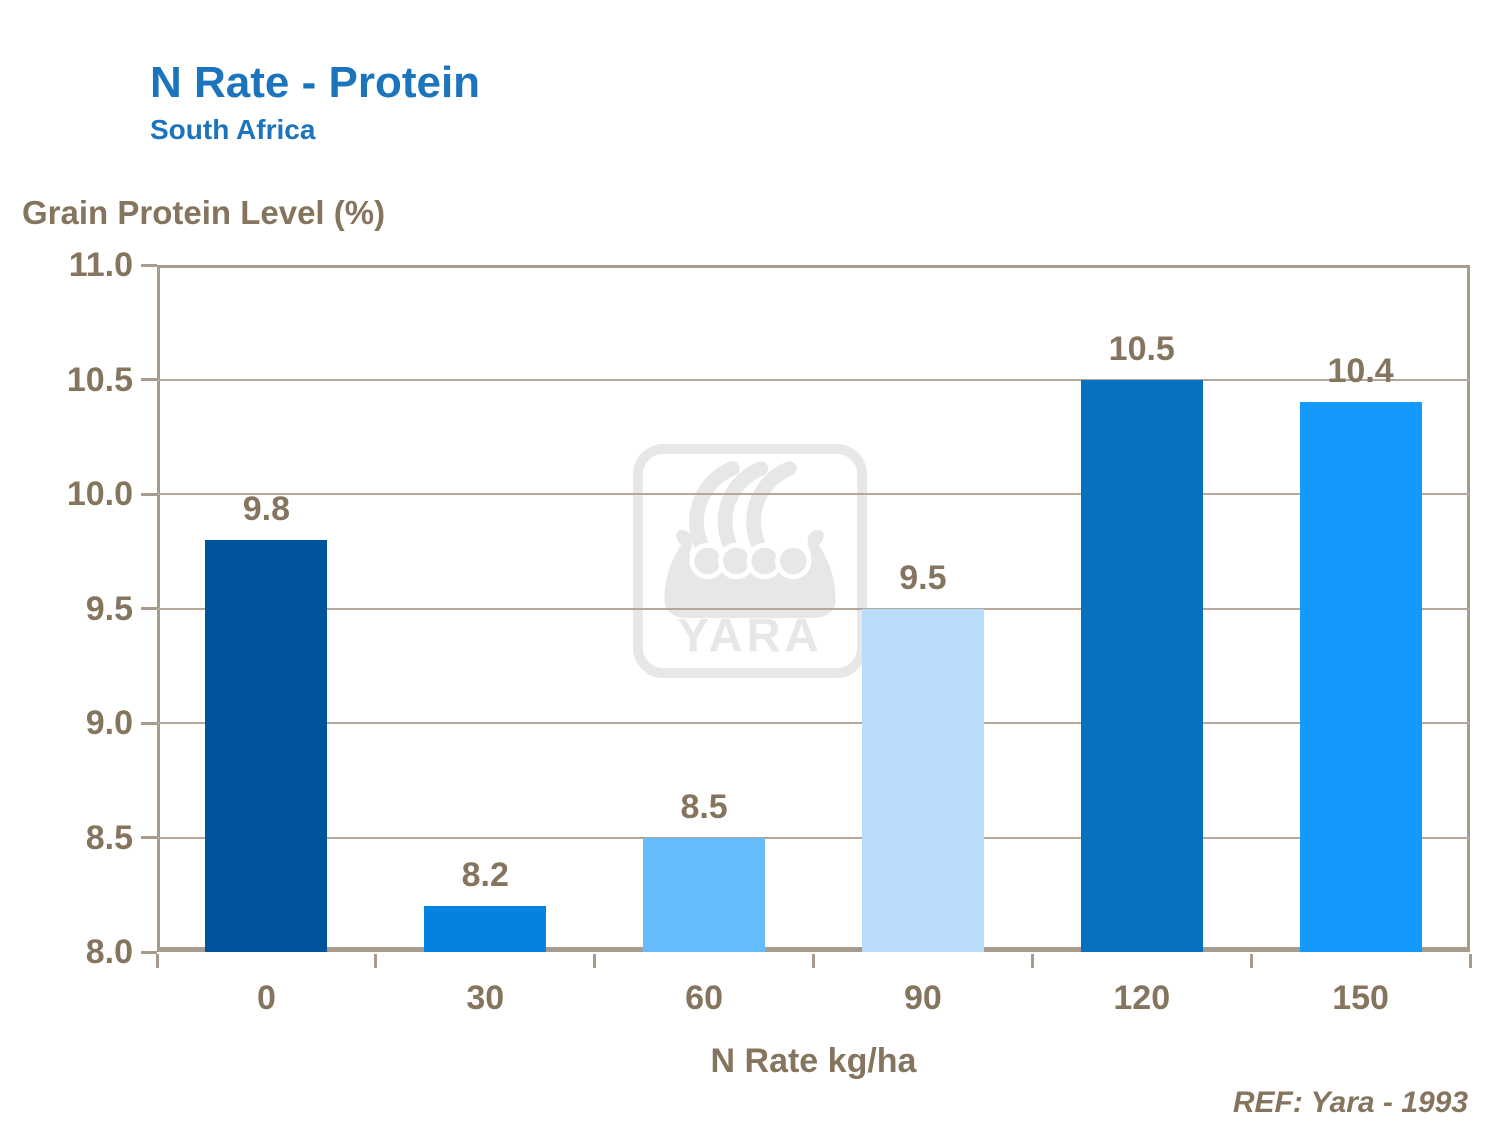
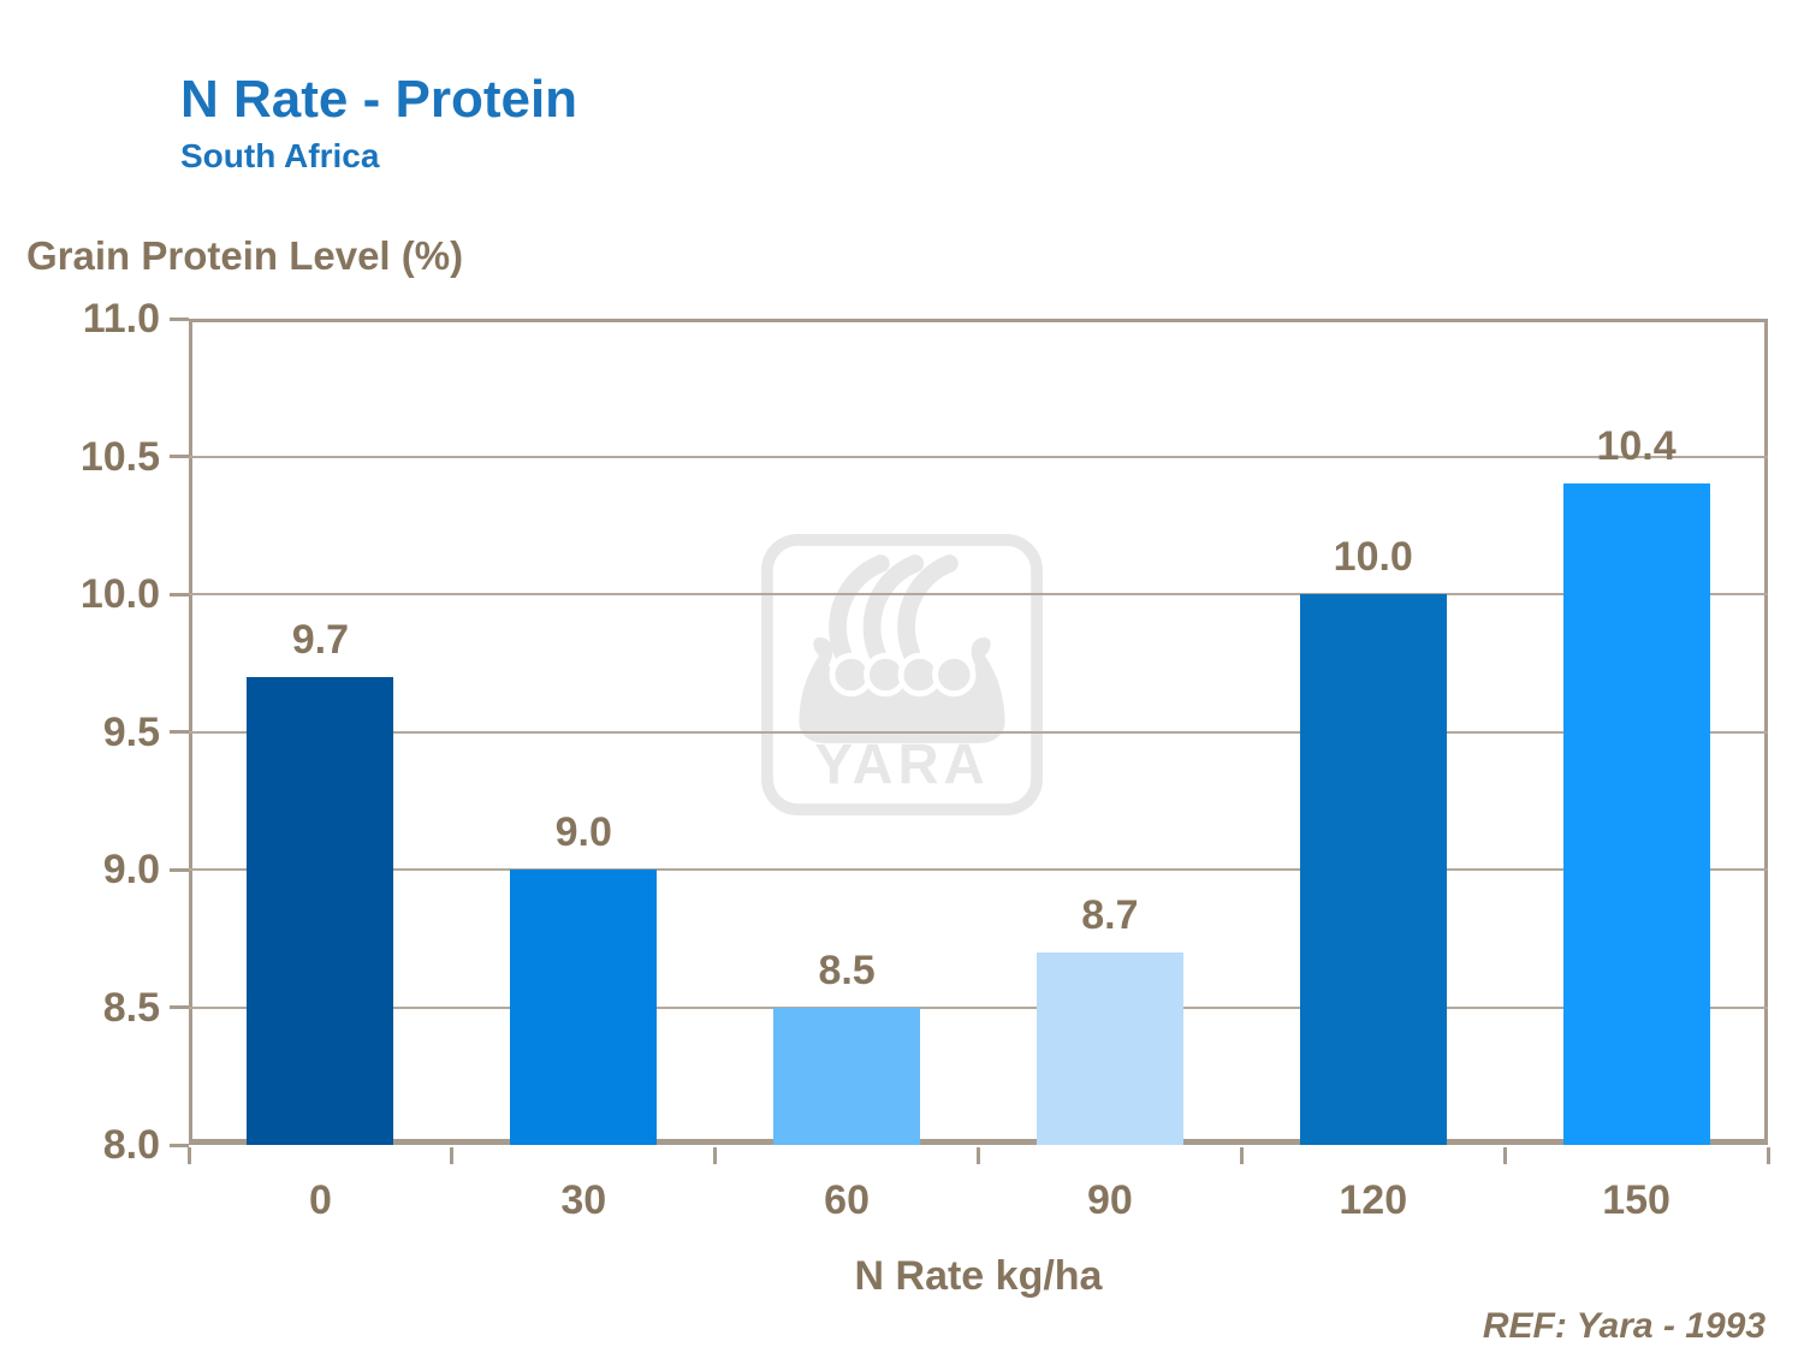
0: 9.8 -> 9.7
30: 8.2 -> 9.0
90: 9.5 -> 8.7
120: 10.5 -> 10.0
